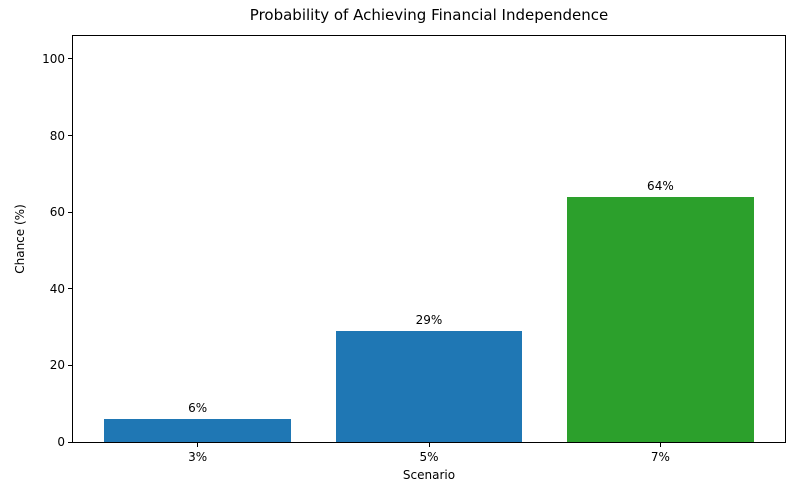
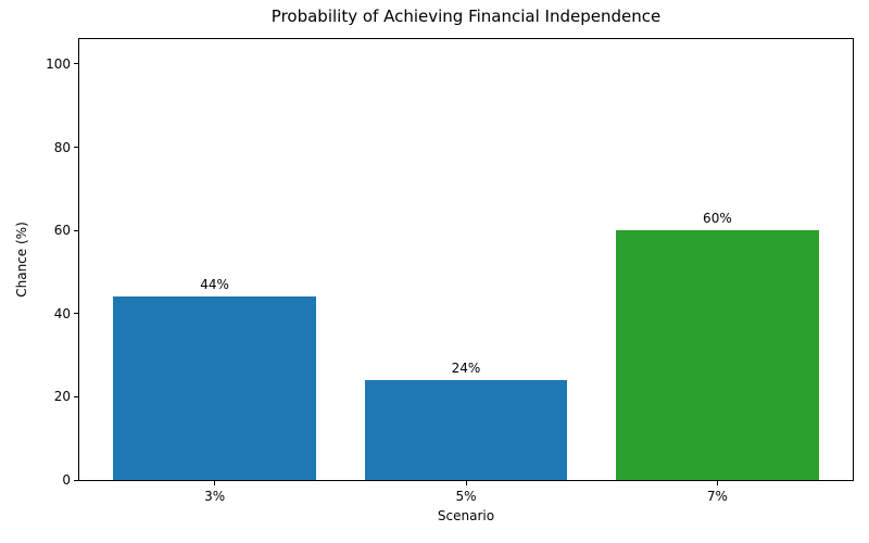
3%: 6% -> 44%
5%: 29% -> 24%
7%: 64% -> 60%
